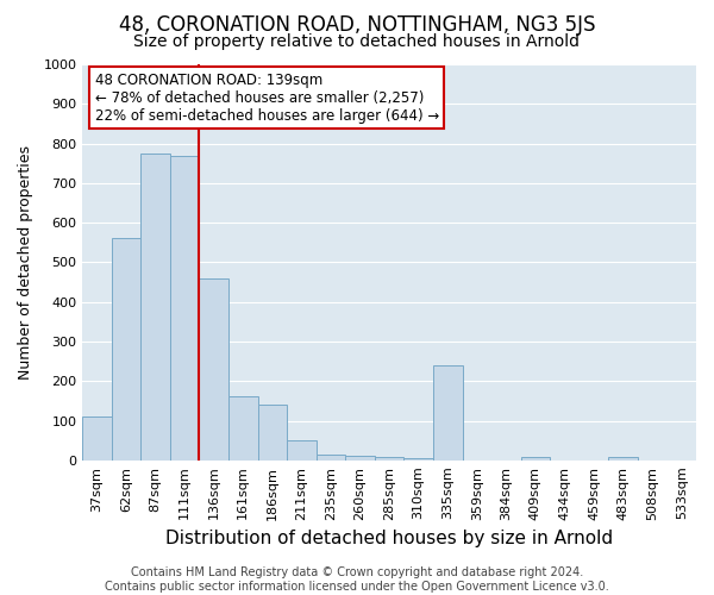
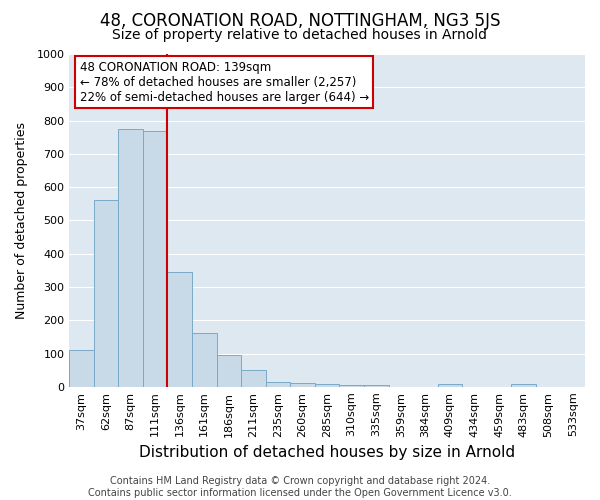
136sqm: 460 -> 345
186sqm: 140 -> 97
335sqm: 240 -> 6
